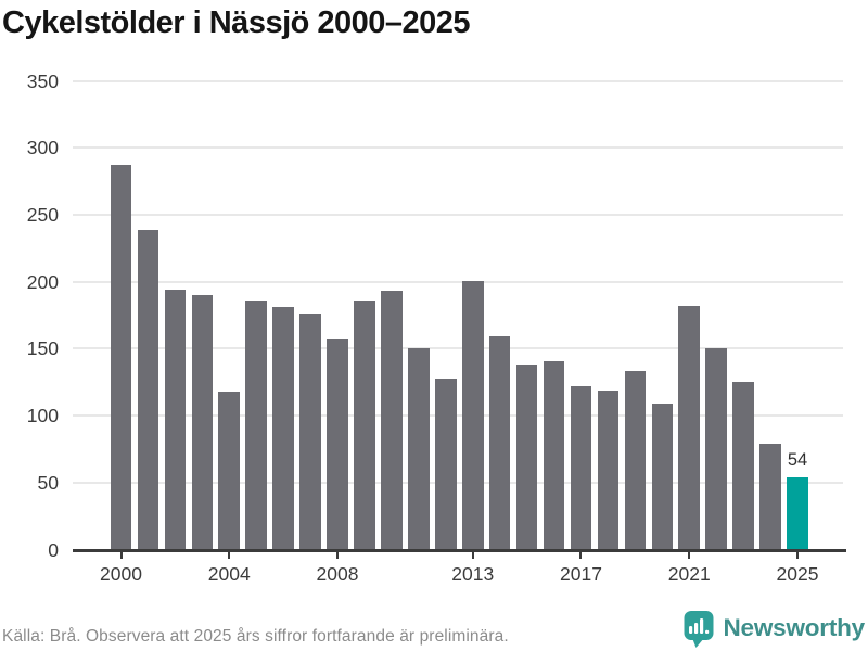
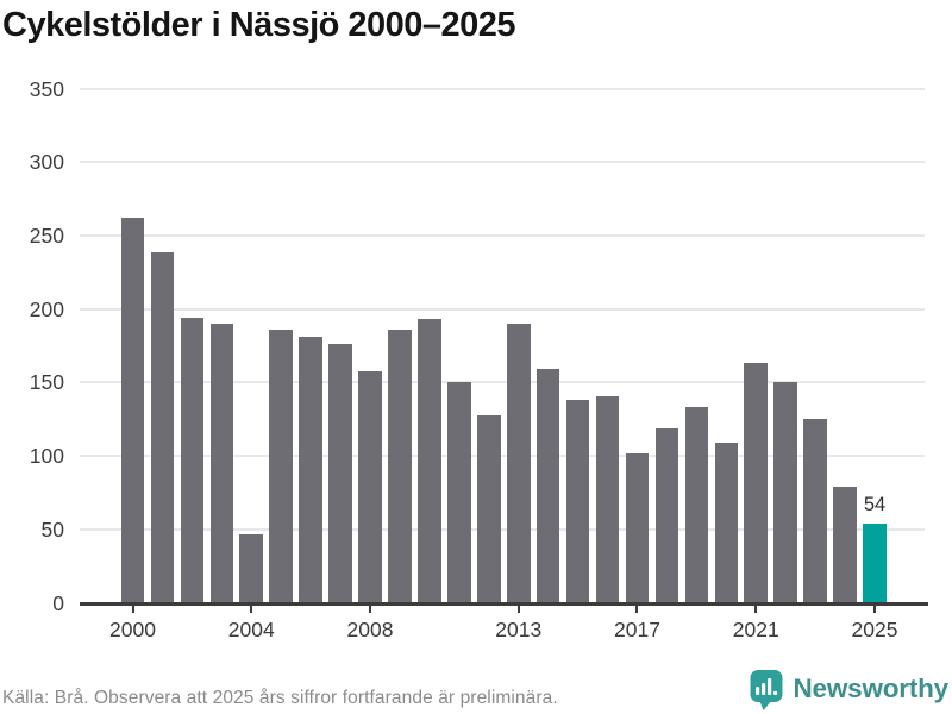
2000: 287 -> 262
2004: 118 -> 47
2013: 201 -> 190
2017: 122 -> 102
2021: 182 -> 163
